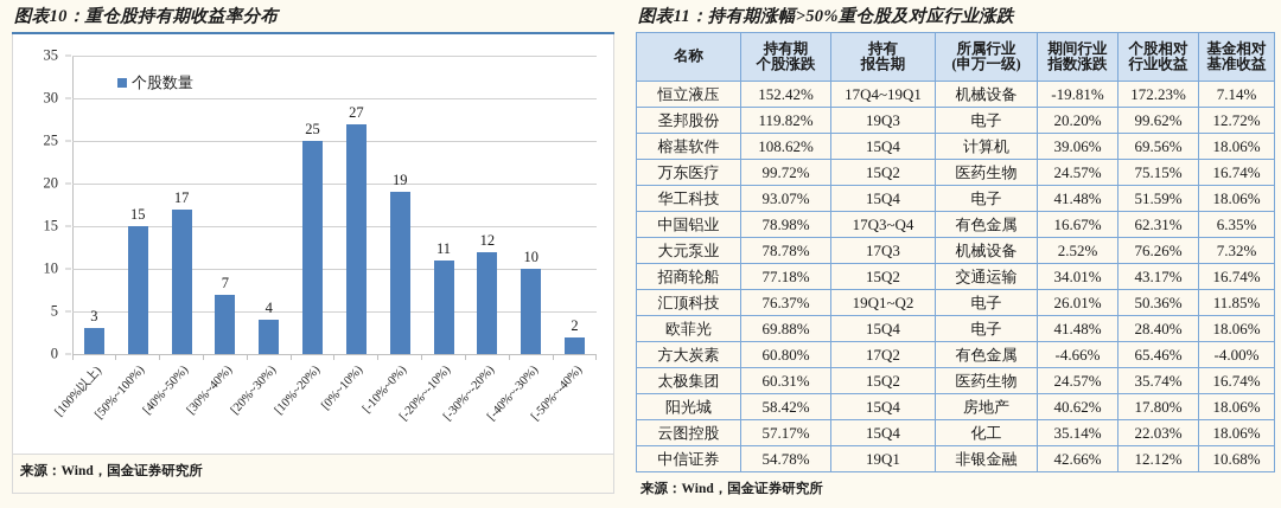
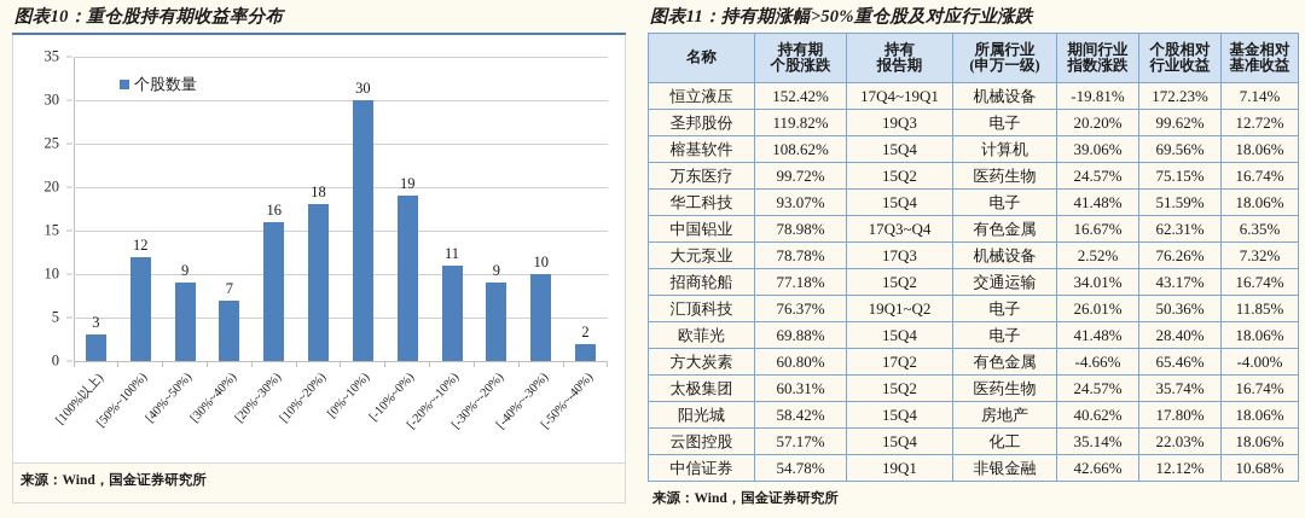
[50%~100%): 15 -> 12
[40%~50%): 17 -> 9
[20%~30%): 4 -> 16
[10%~20%): 25 -> 18
[0%~10%): 27 -> 30
[-30%~-20%): 12 -> 9
